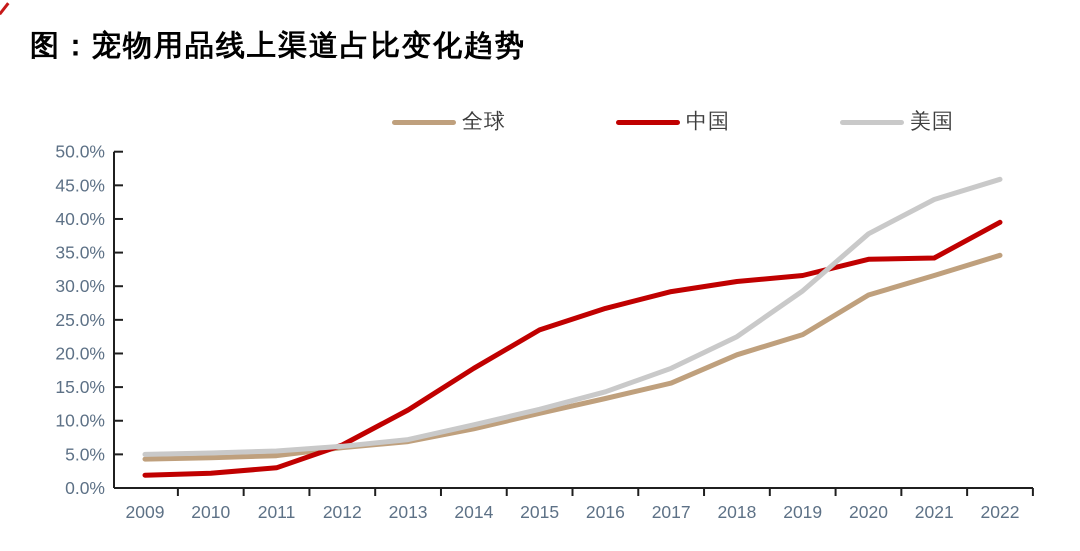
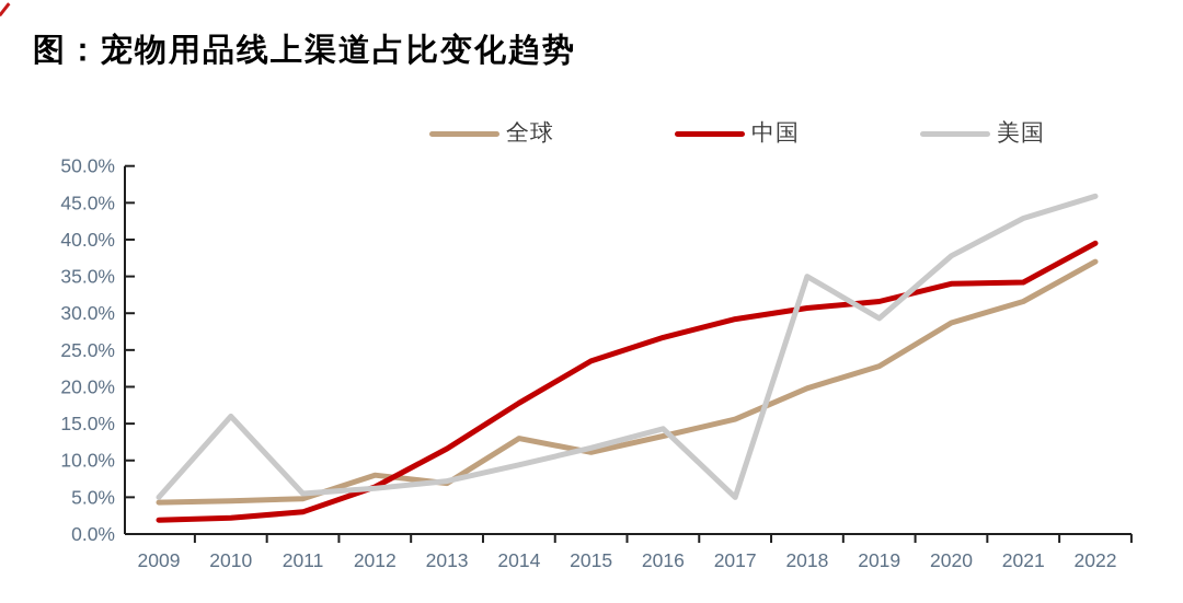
美国/2010: 5% -> 16%
全球/2012: 6% -> 8%
全球/2014: 9% -> 13%
美国/2017: 18% -> 5%
美国/2018: 22% -> 35%
全球/2022: 35% -> 37%
